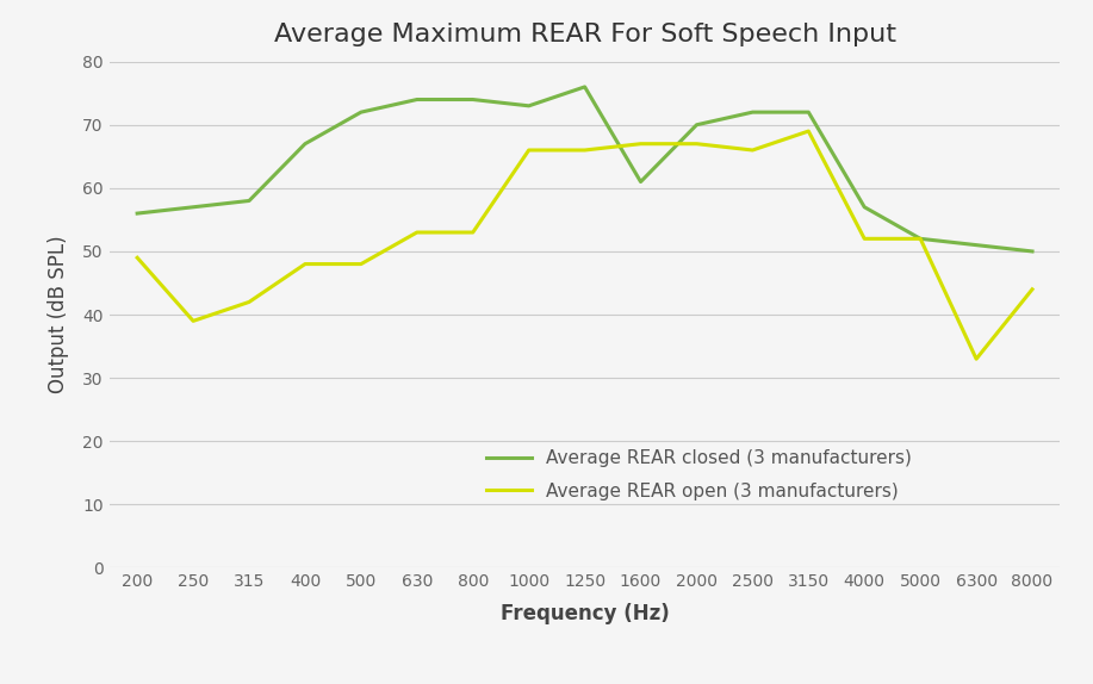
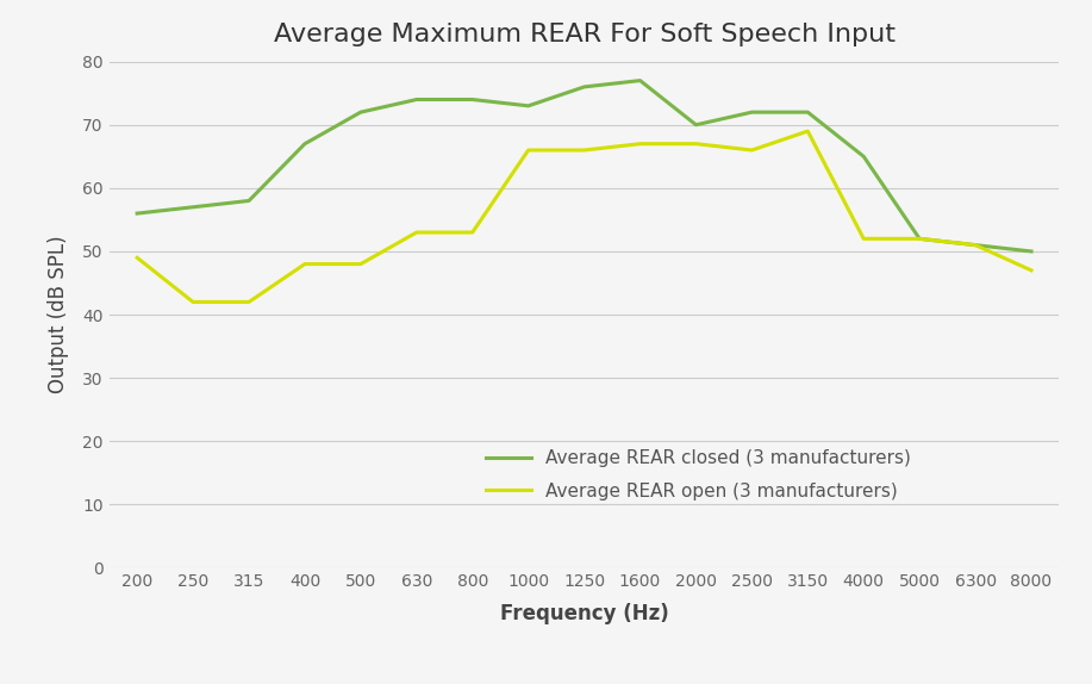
Average REAR open (3 manufacturers)/250: 39 -> 42
Average REAR closed (3 manufacturers)/1600: 61 -> 77
Average REAR closed (3 manufacturers)/4000: 57 -> 65
Average REAR open (3 manufacturers)/6300: 33 -> 51
Average REAR open (3 manufacturers)/8000: 44 -> 47
